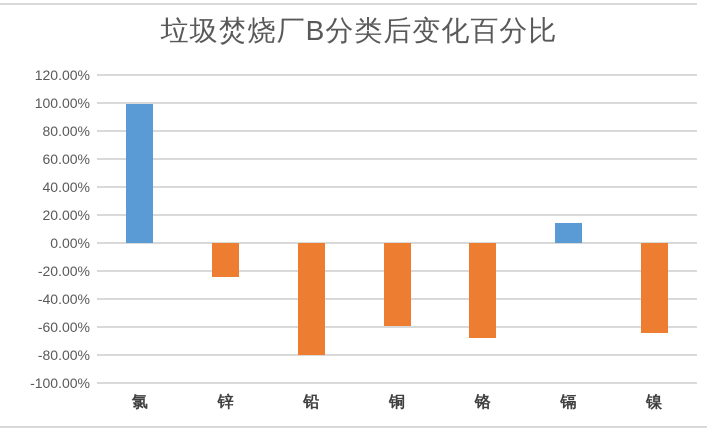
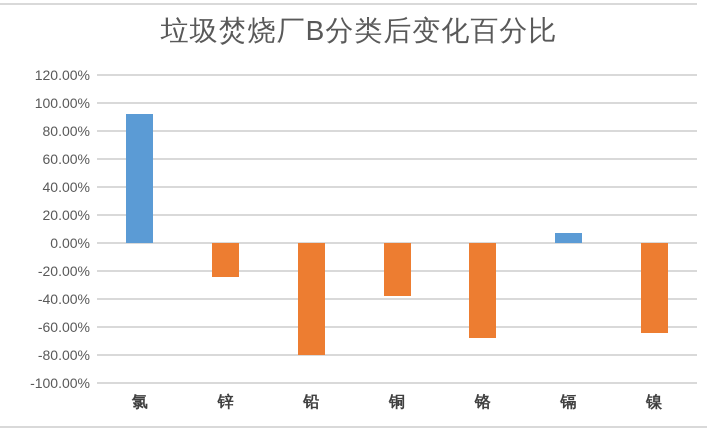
氯: 99% -> 92%
铜: -59% -> -38%
镉: 14% -> 7%
